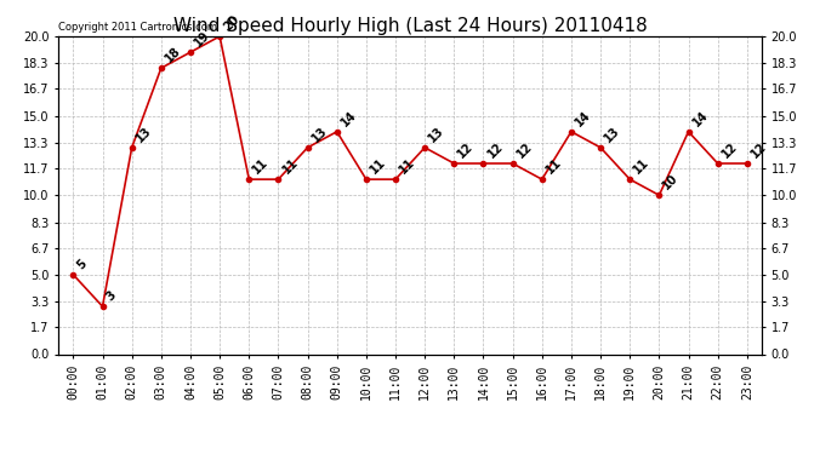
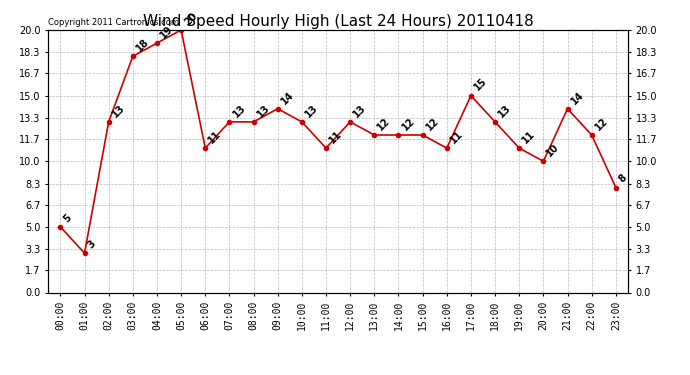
07:00: 11 -> 13
10:00: 11 -> 13
17:00: 14 -> 15
23:00: 12 -> 8
